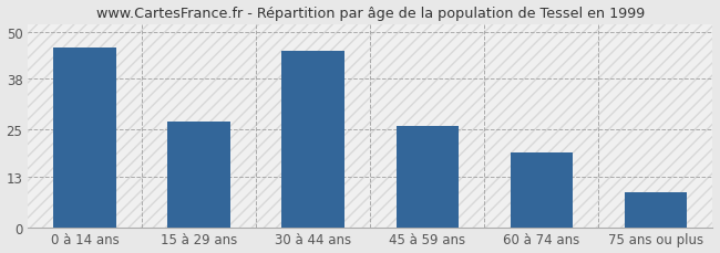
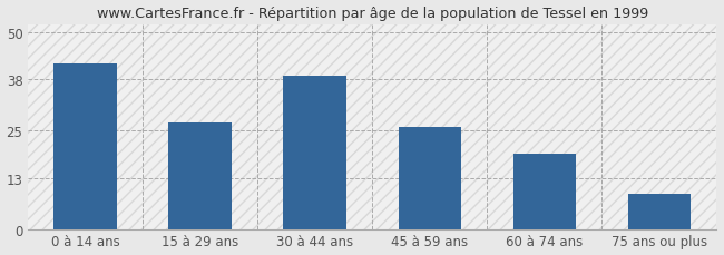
0 à 14 ans: 46 -> 42
30 à 44 ans: 45 -> 39
